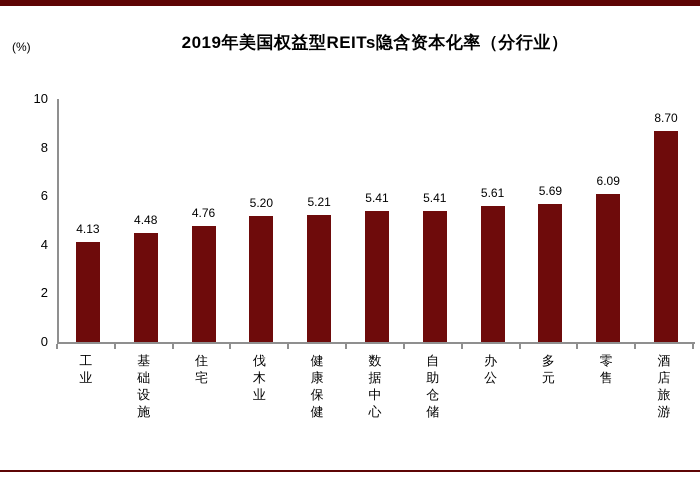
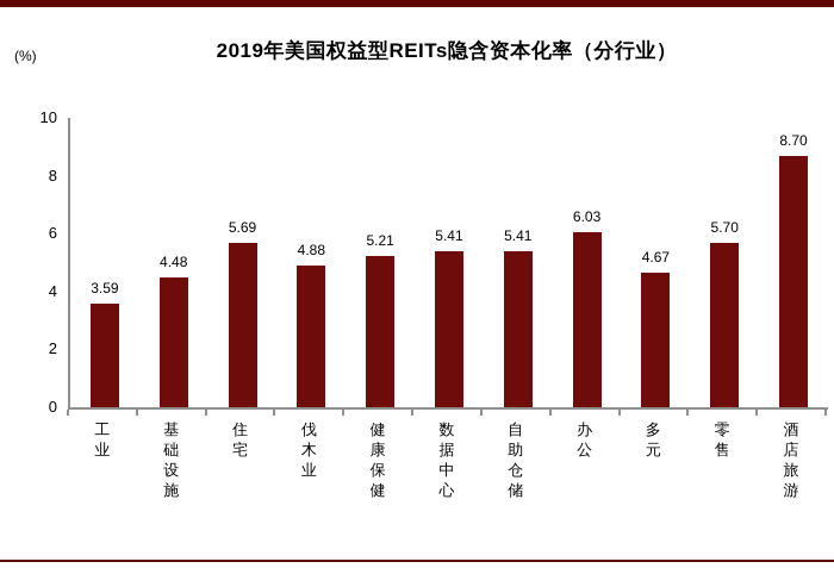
工业: 4.13 -> 3.59
住宅: 4.76 -> 5.69
伐木业: 5.20 -> 4.88
办公: 5.61 -> 6.03
多元: 5.69 -> 4.67
零售: 6.09 -> 5.70
